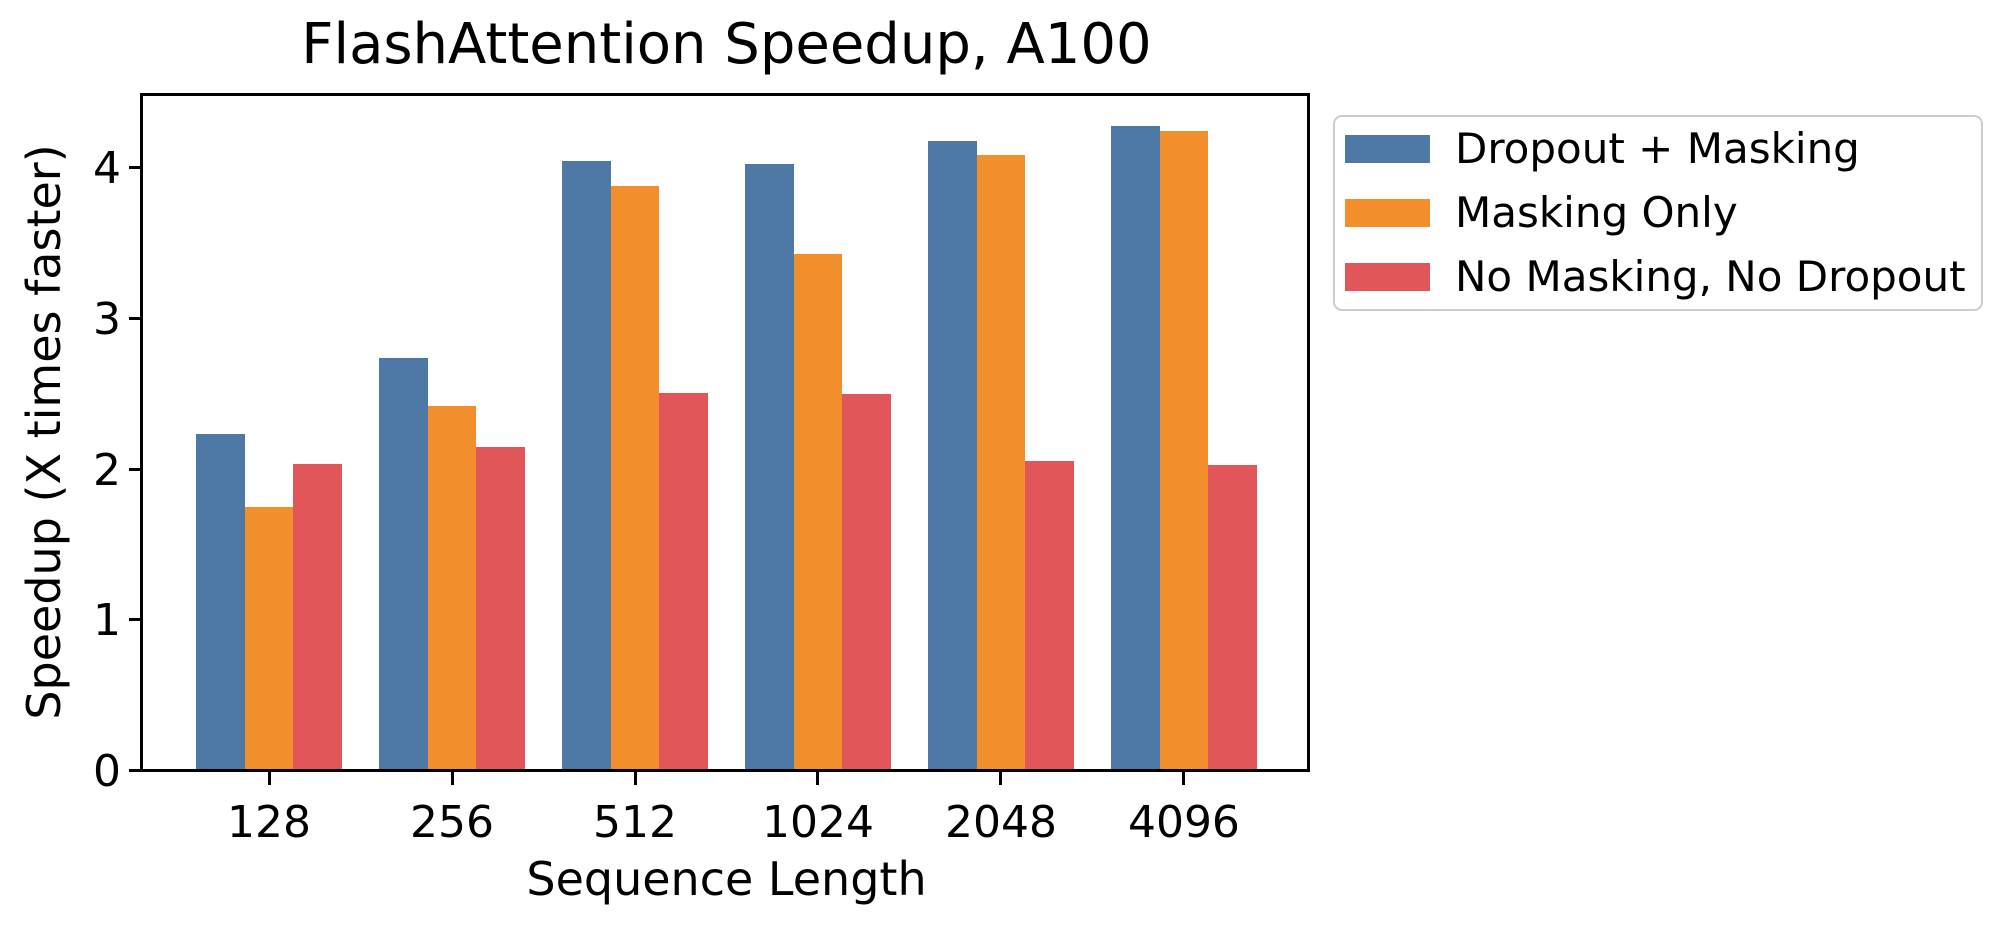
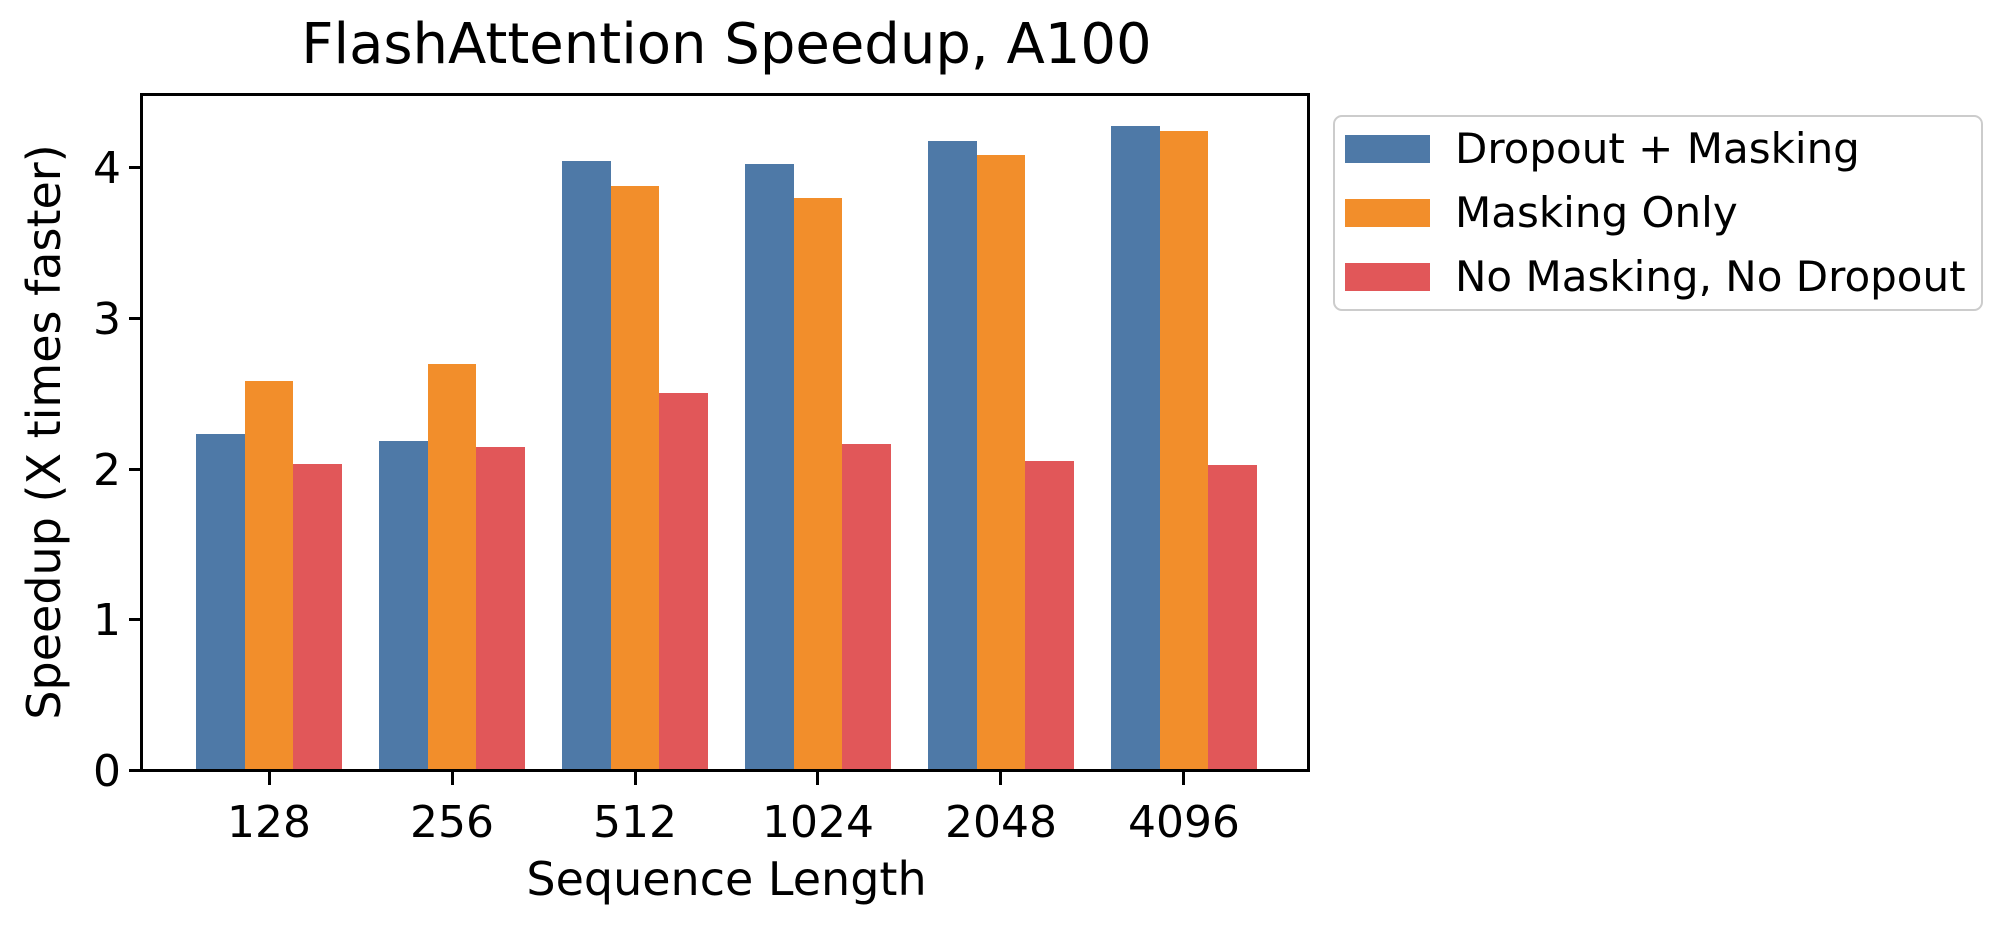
Masking Only/128: 1.75 -> 2.59
Dropout + Masking/256: 2.74 -> 2.19
Masking Only/256: 2.42 -> 2.70
Masking Only/1024: 3.43 -> 3.80
No Masking, No Dropout/1024: 2.50 -> 2.17
